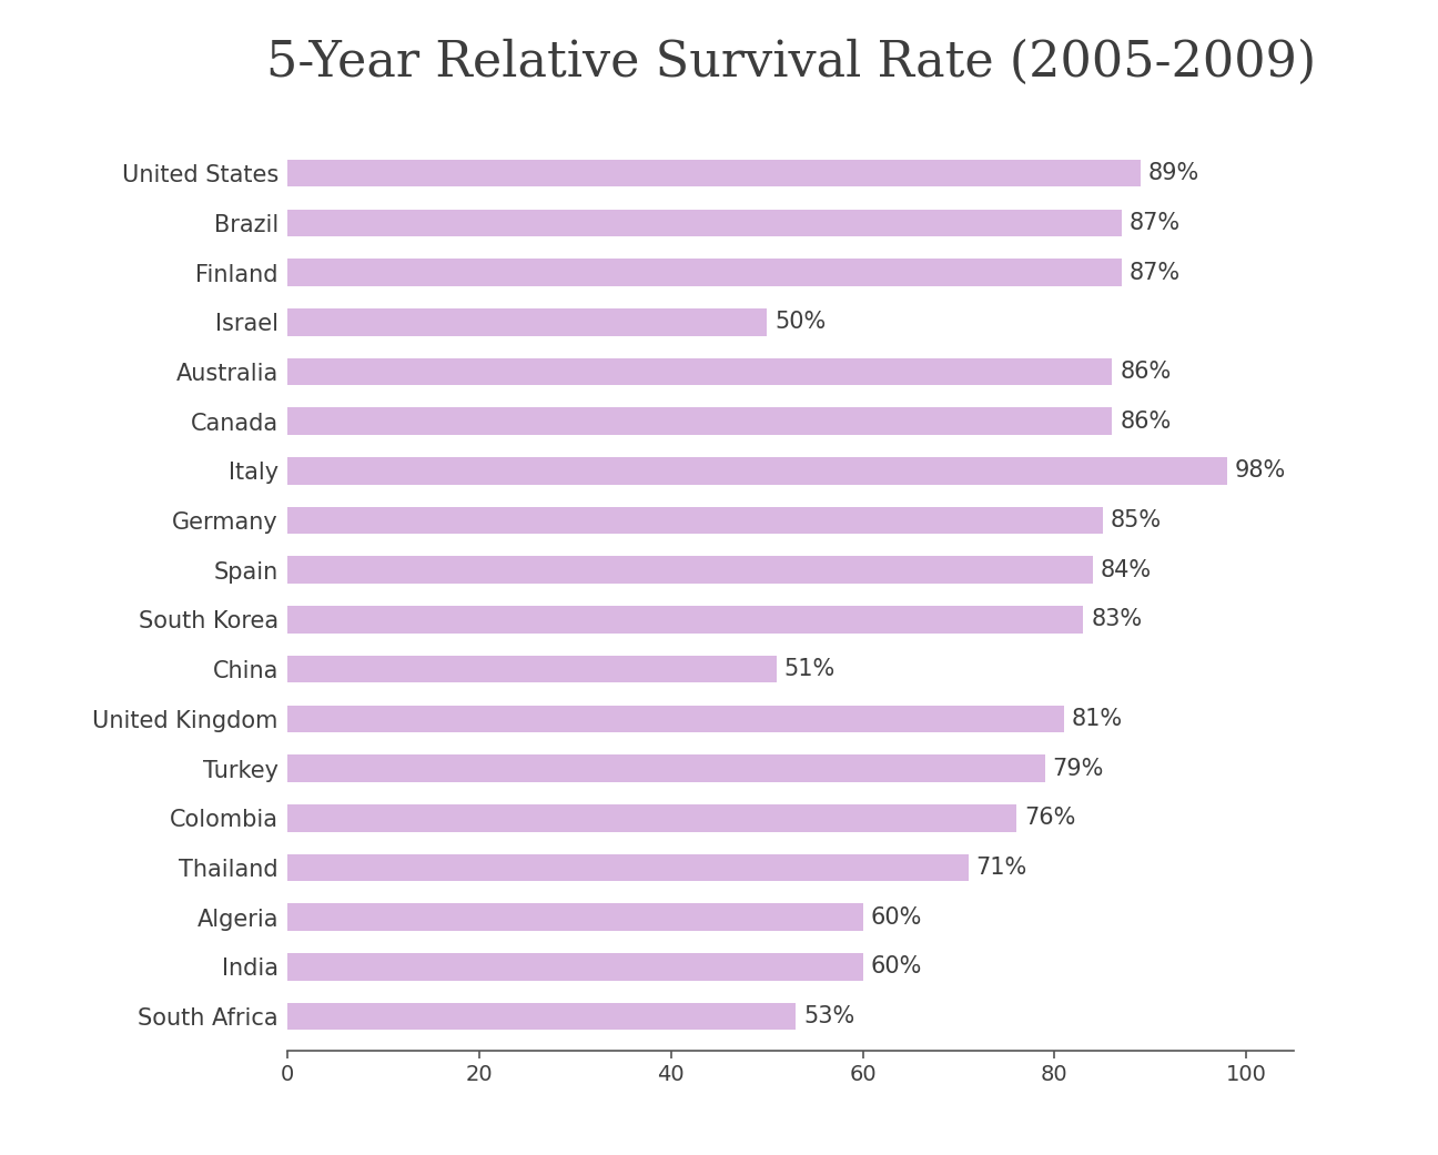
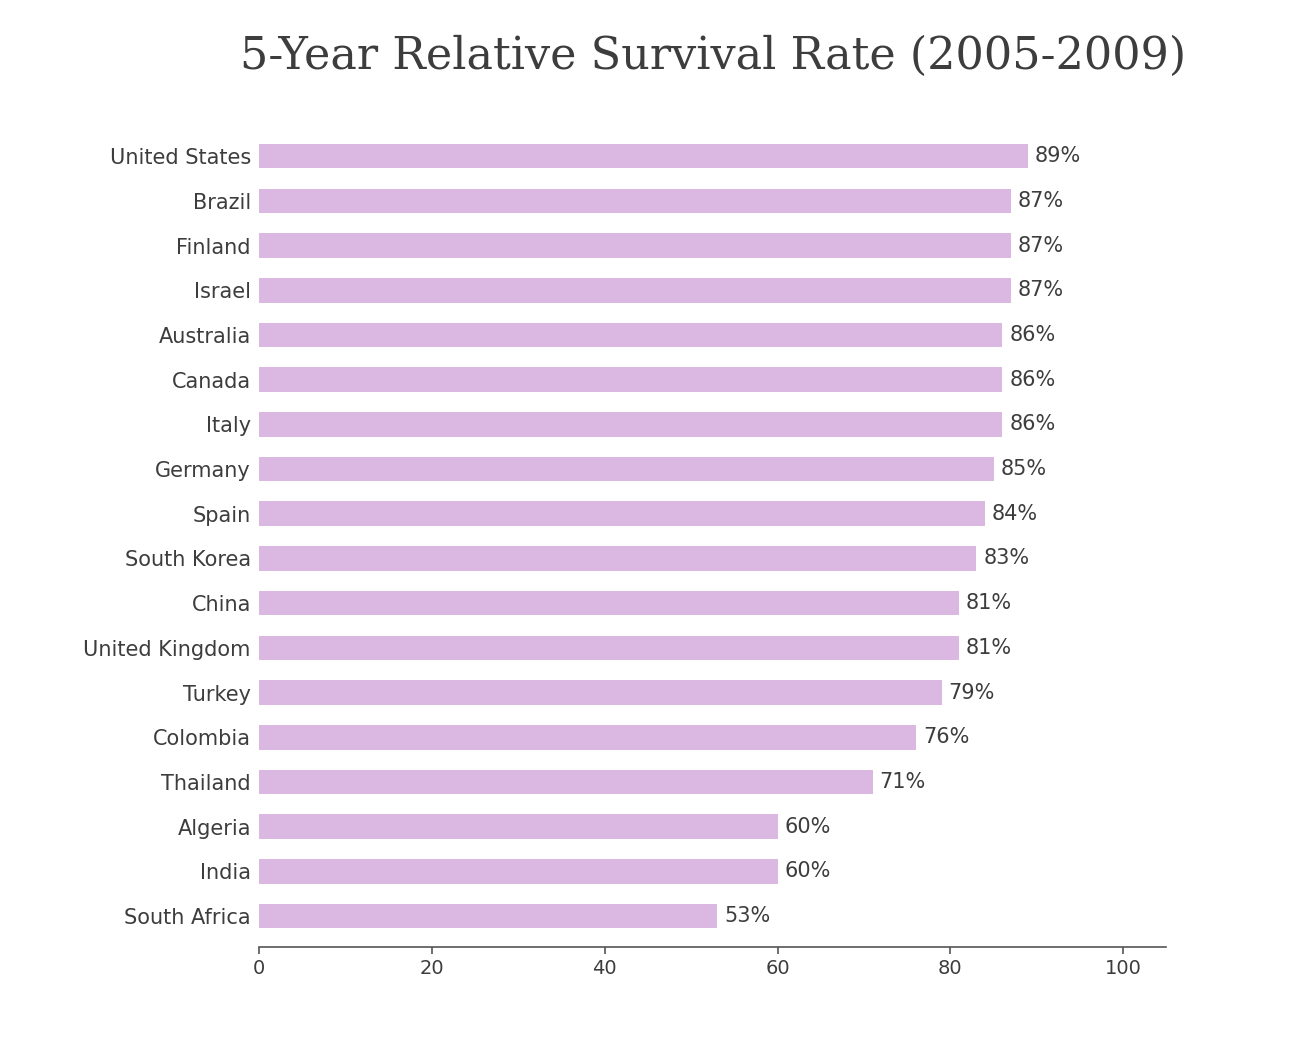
Israel: 50% -> 87%
Italy: 98% -> 86%
China: 51% -> 81%
